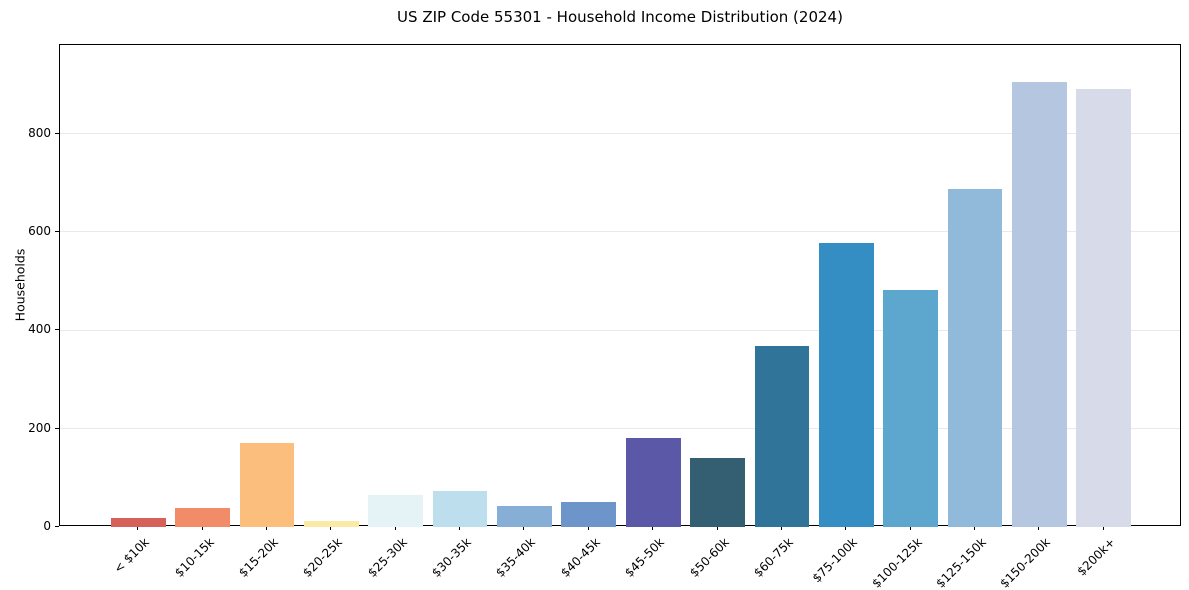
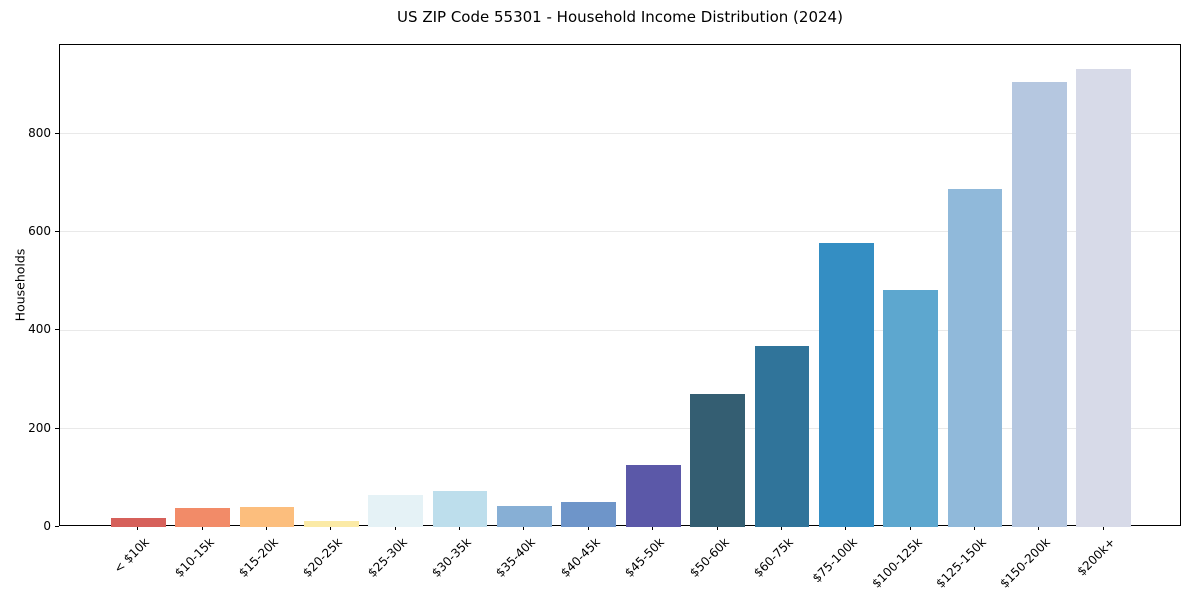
$15-20k: 170 -> 40
$45-50k: 180 -> 130
$50-60k: 140 -> 270
$200k+: 890 -> 930
